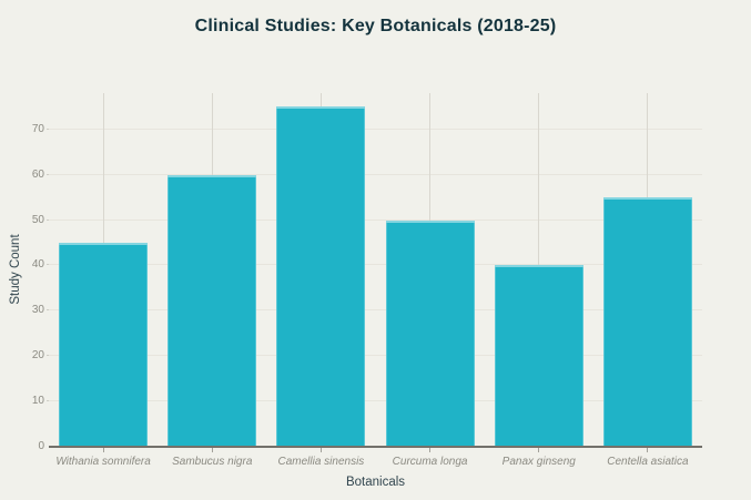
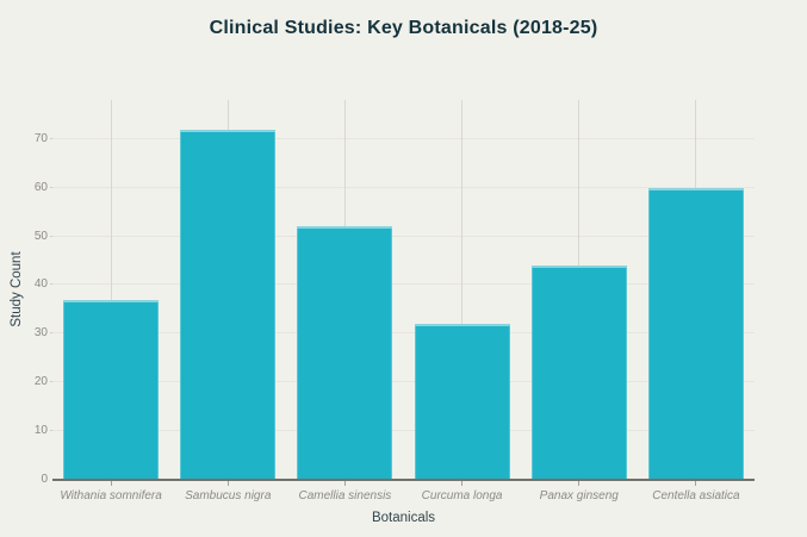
Withania somnifera: 45 -> 37
Sambucus nigra: 60 -> 72
Camellia sinensis: 75 -> 52
Curcuma longa: 50 -> 32
Panax ginseng: 40 -> 44
Centella asiatica: 55 -> 60
